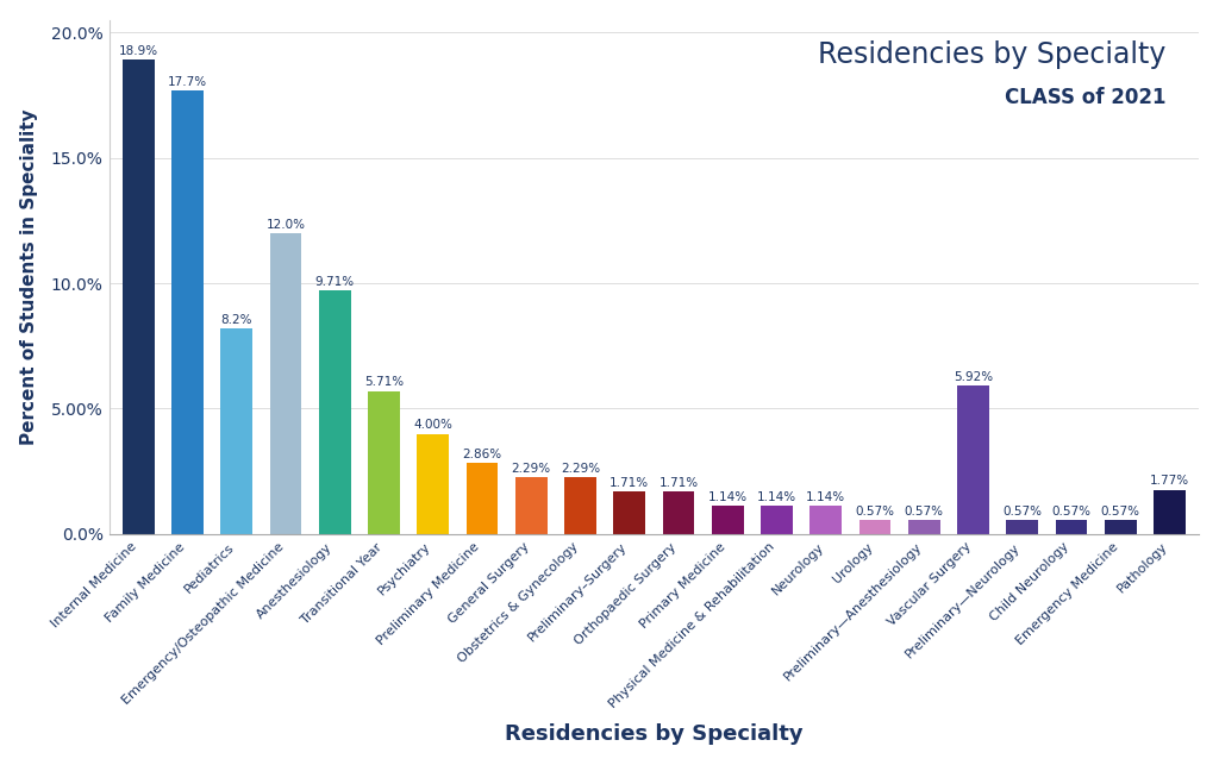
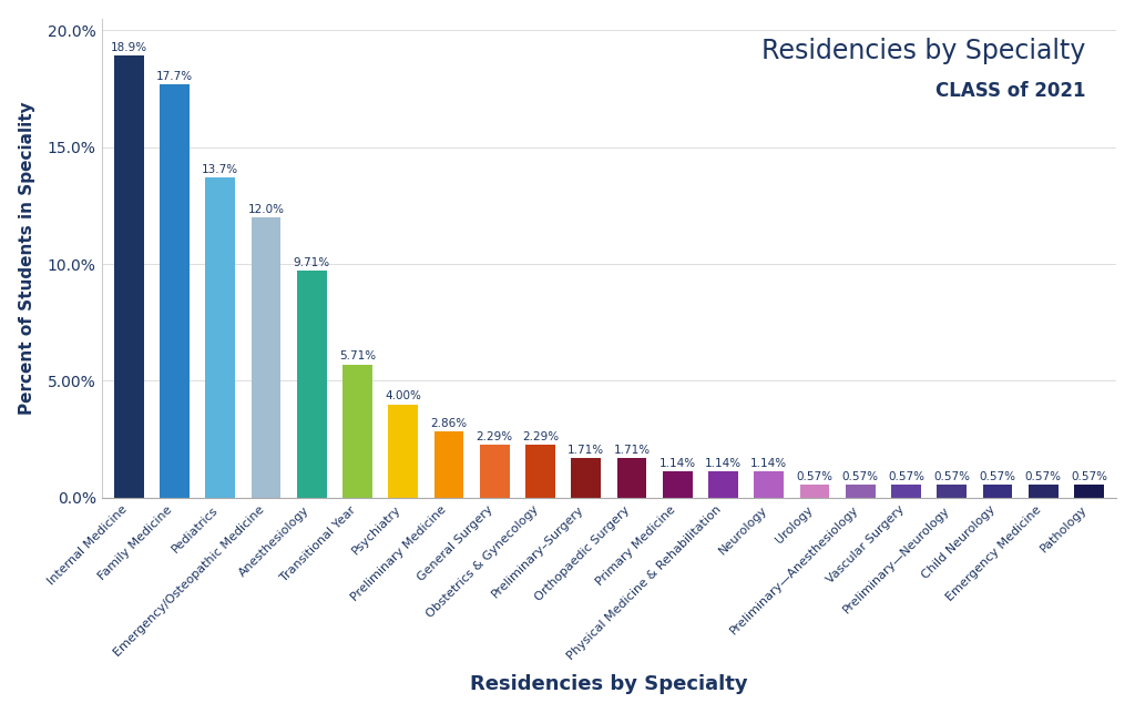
Pediatrics: 8.2% -> 13.7%
Vascular Surgery: 5.92% -> 0.57%
Pathology: 1.77% -> 0.57%
